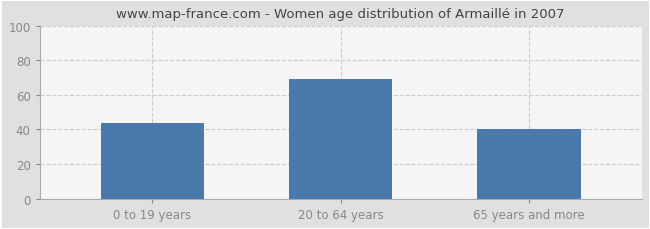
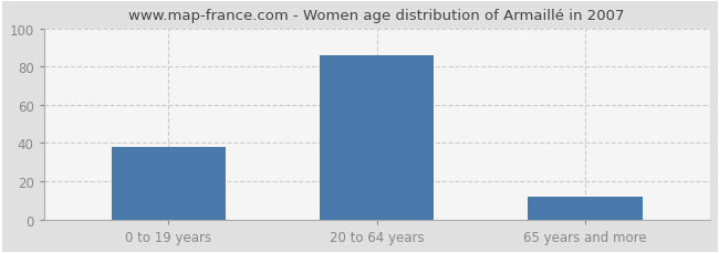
0 to 19 years: 44 -> 38
20 to 64 years: 69 -> 86
65 years and more: 40 -> 12
